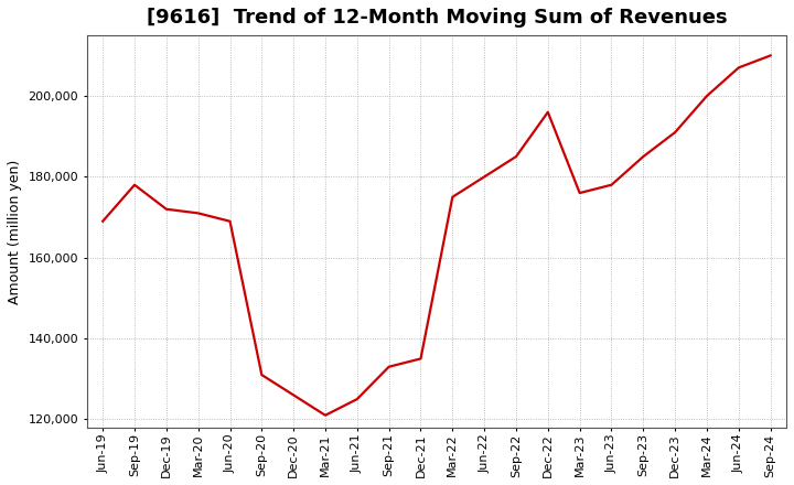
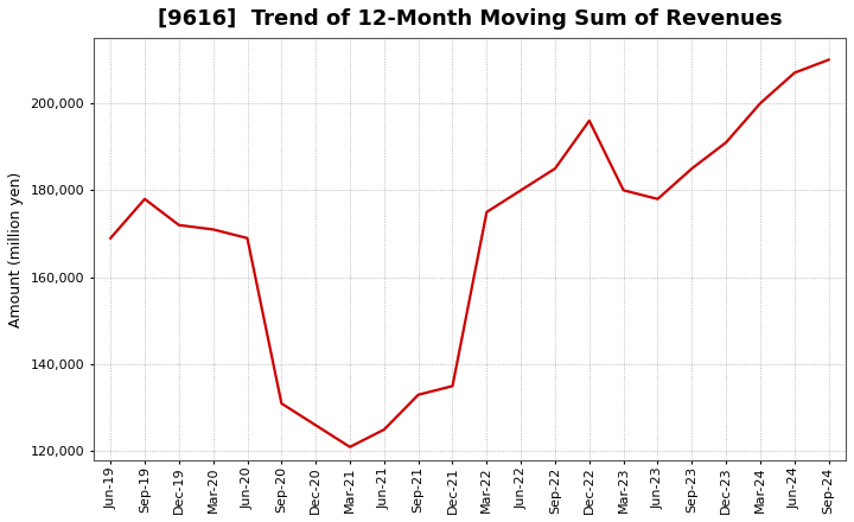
Mar-23: 176,000 -> 180,000
